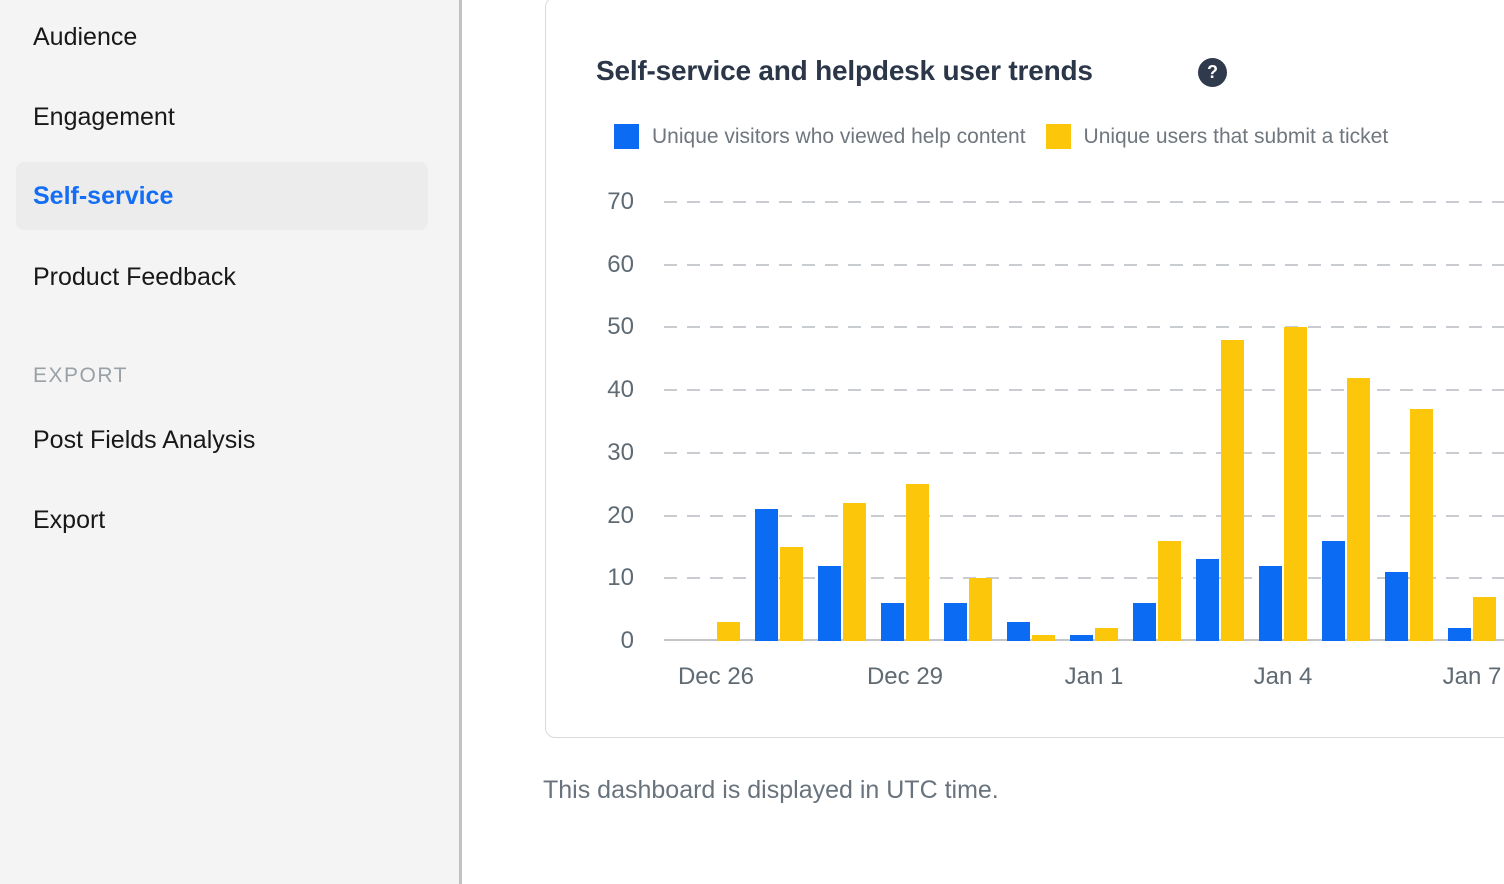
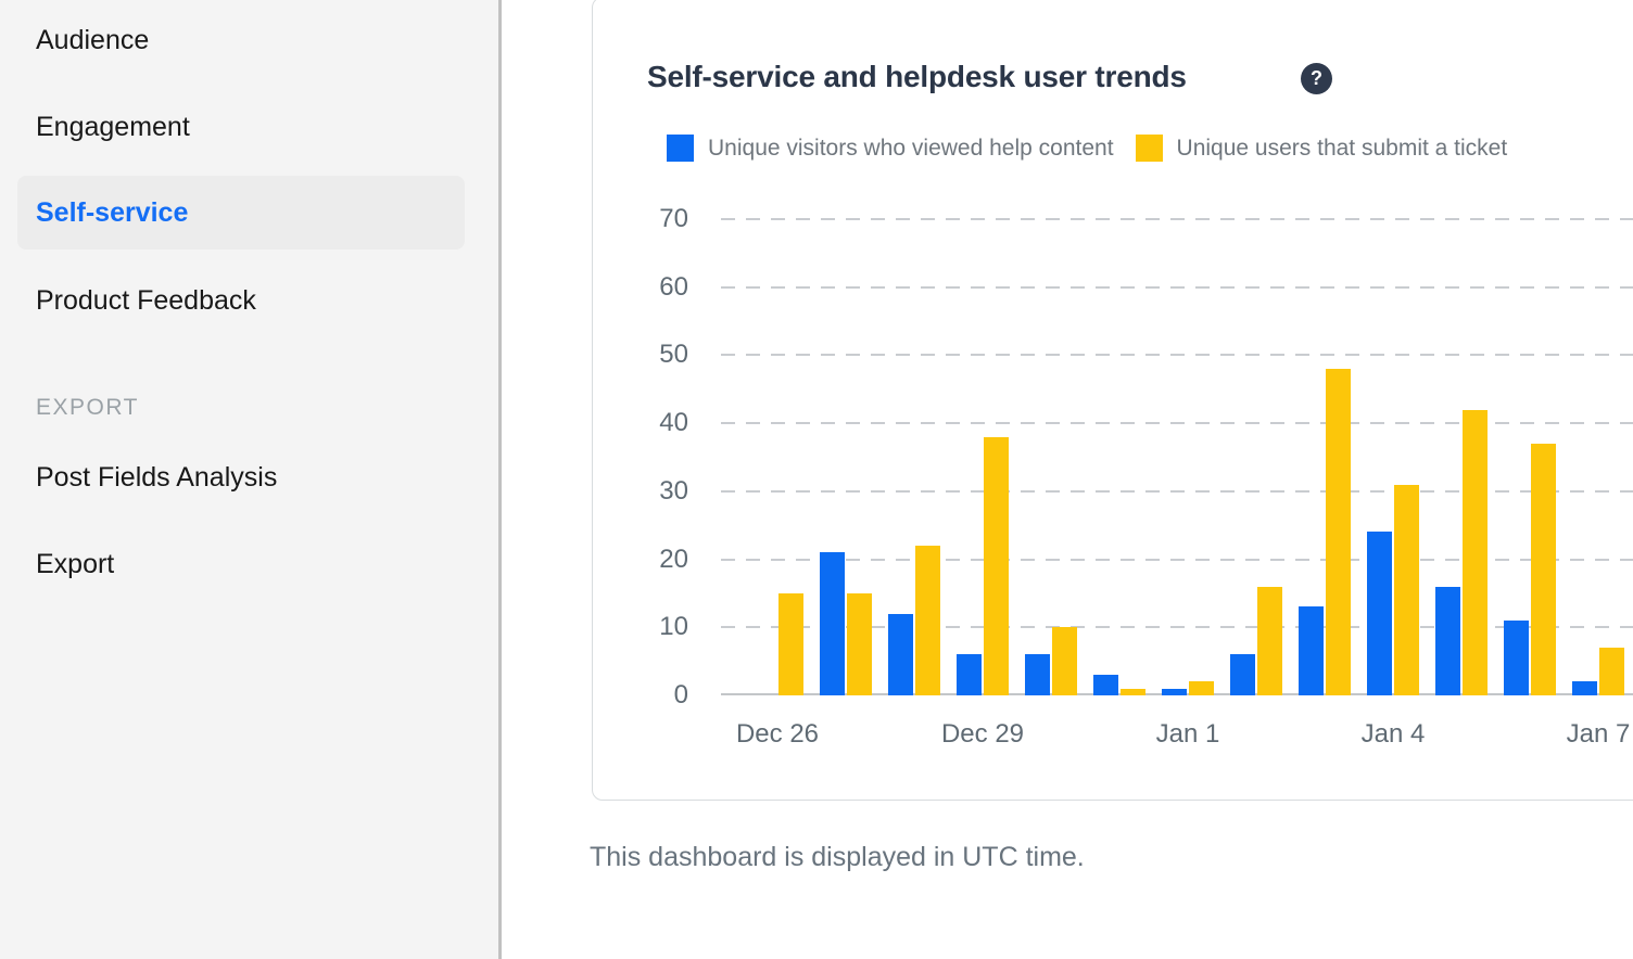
Unique users that submit a ticket/Dec 26: 3 -> 15
Unique users that submit a ticket/Dec 29: 25 -> 38
Unique visitors who viewed help content/Jan 4: 12 -> 24
Unique users that submit a ticket/Jan 4: 50 -> 31
